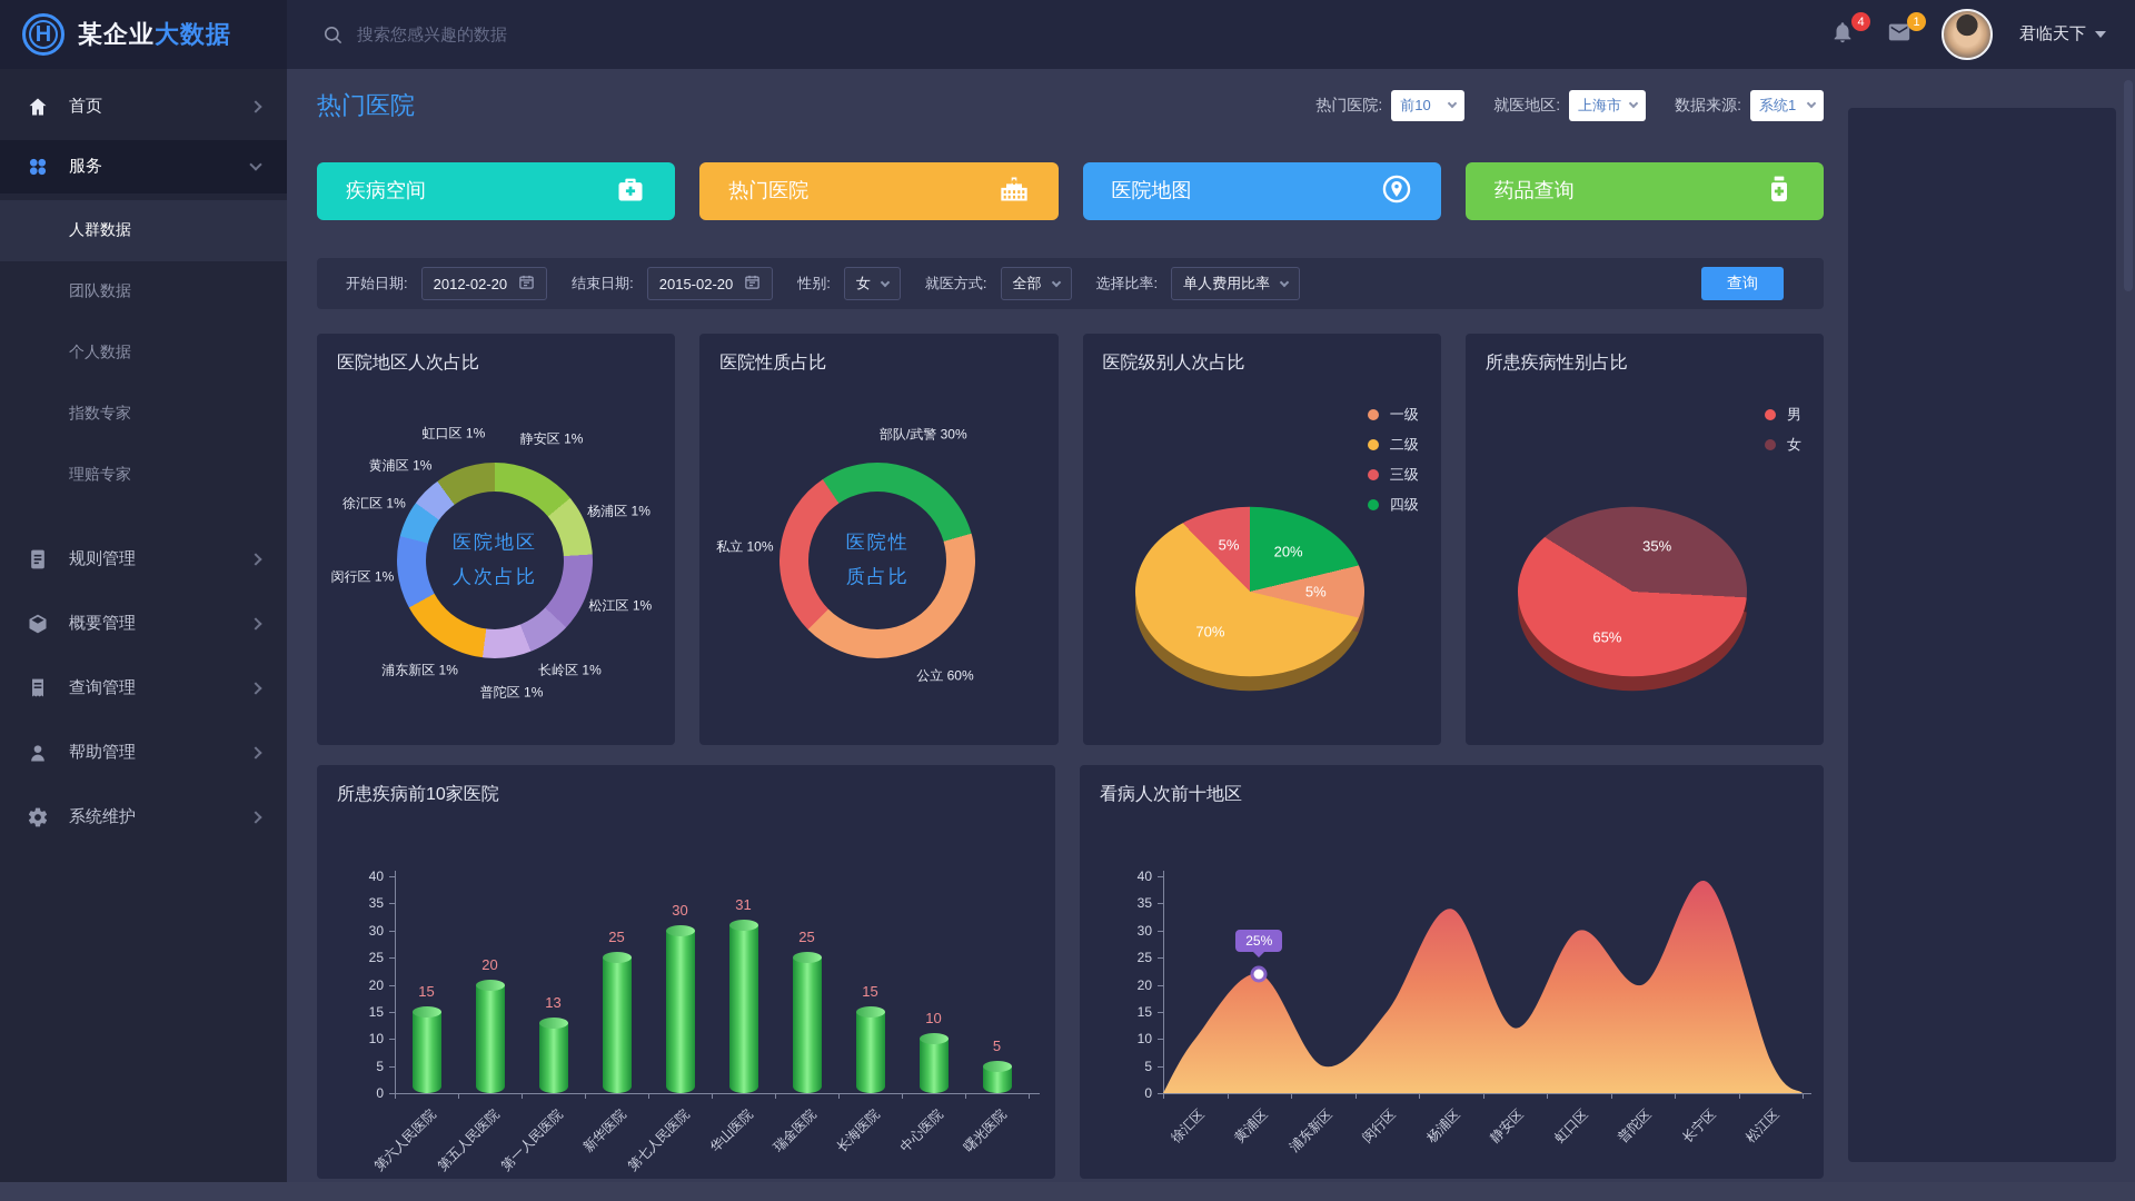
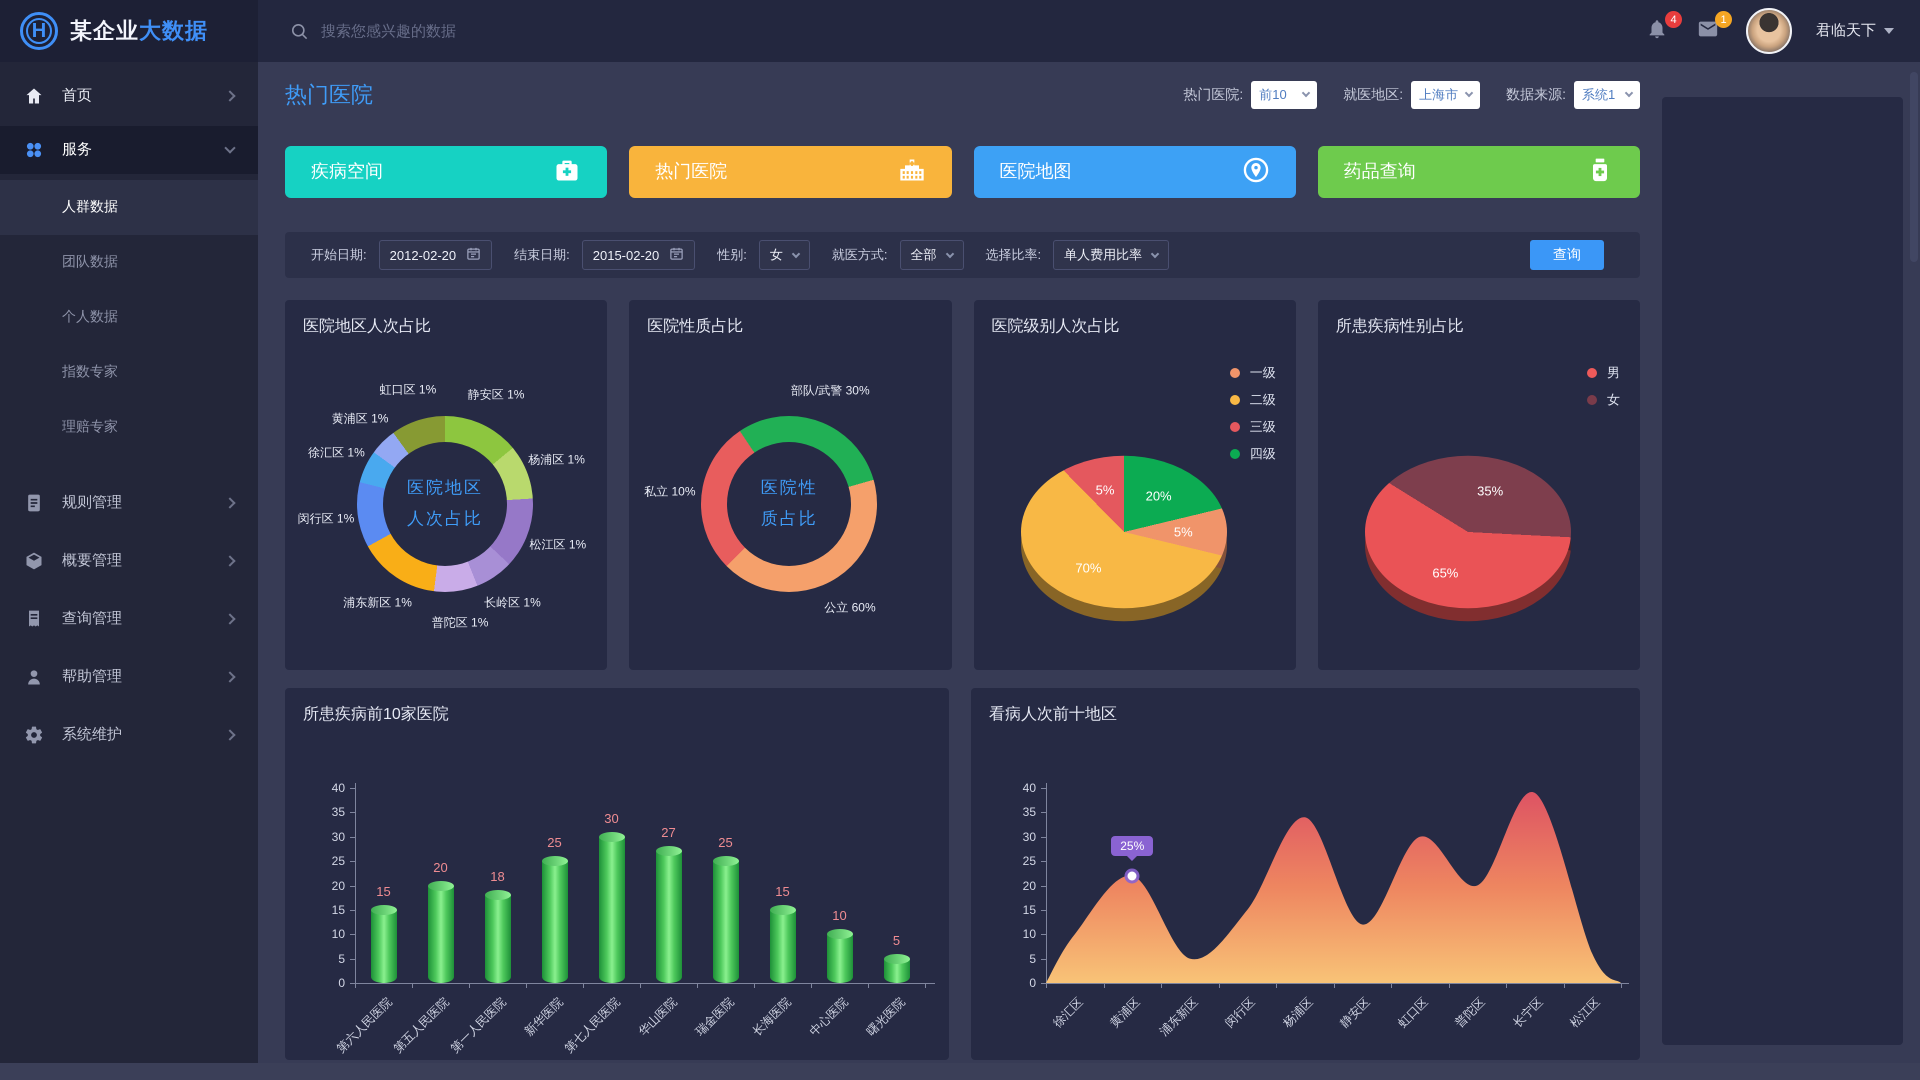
所患疾病前10家医院/第一人民医院: 13 -> 18
所患疾病前10家医院/华山医院: 31 -> 27
